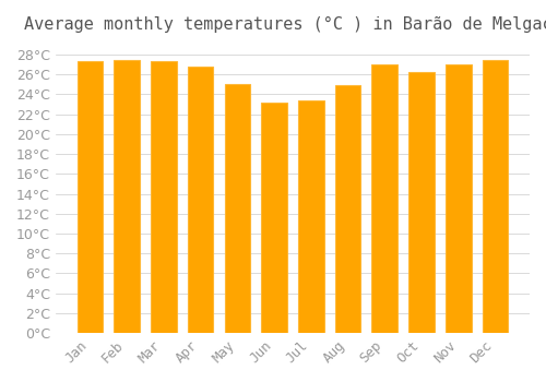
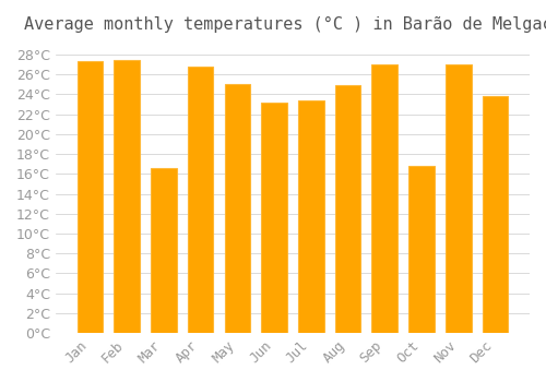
Mar: 27.3°C -> 16.6°C
Oct: 26.2°C -> 16.8°C
Dec: 27.5°C -> 23.8°C
